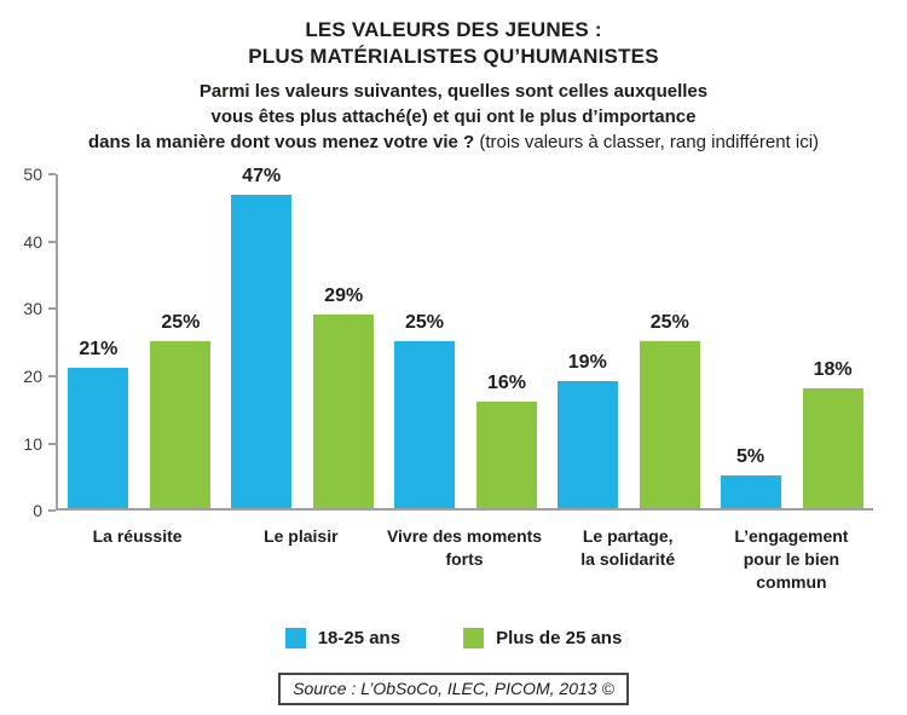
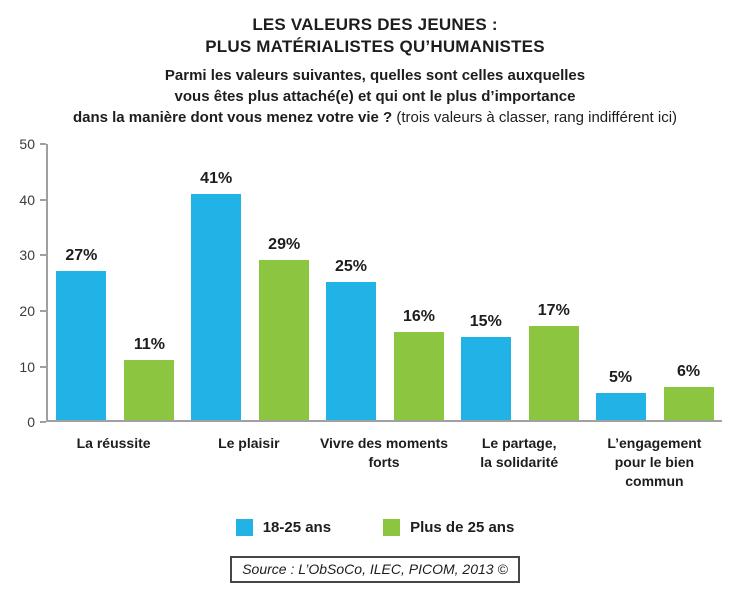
18-25 ans/La réussite: 21% -> 27%
Plus de 25 ans/La réussite: 25% -> 11%
18-25 ans/Le plaisir: 47% -> 41%
18-25 ans/Le partage, la solidarité: 19% -> 15%
Plus de 25 ans/Le partage, la solidarité: 25% -> 17%
Plus de 25 ans/L’engagement pour le bien commun: 18% -> 6%
